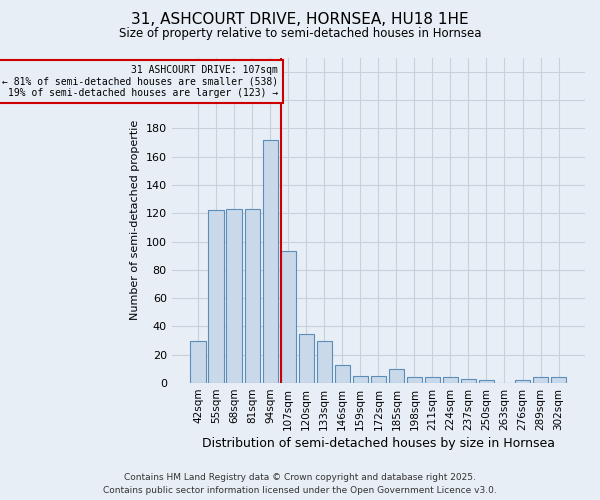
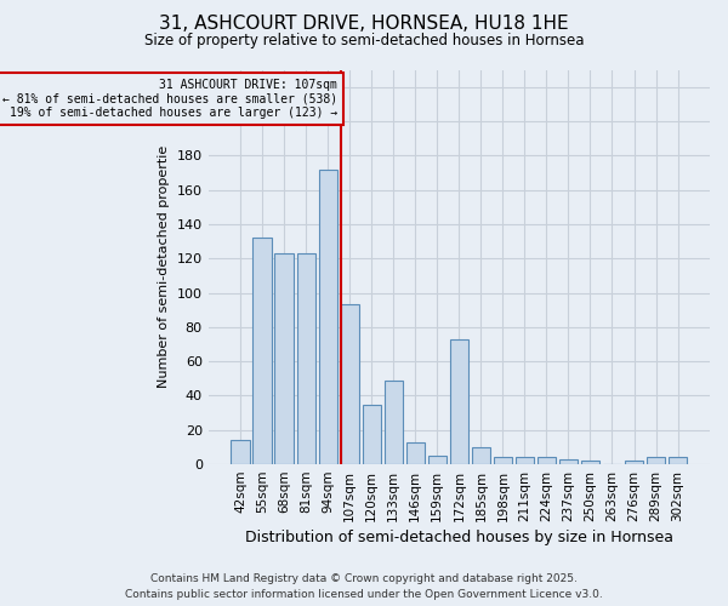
42sqm: 30 -> 14
55sqm: 122 -> 132
133sqm: 30 -> 49
172sqm: 5 -> 73
